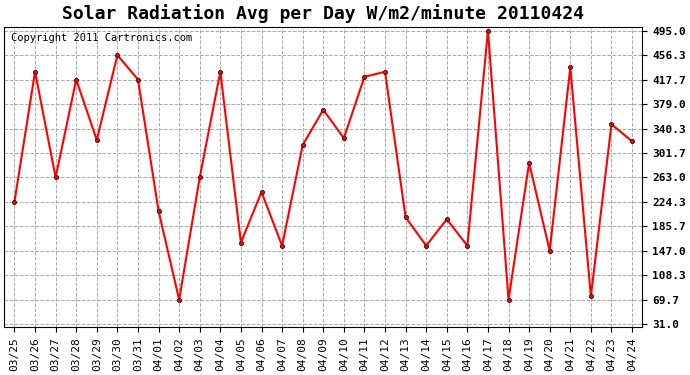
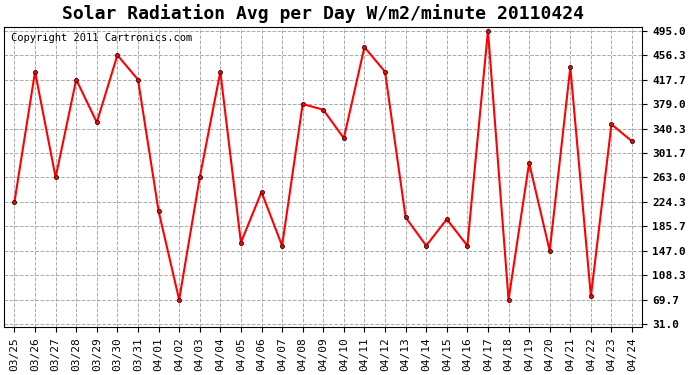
03/29: 322 -> 350
04/08: 314 -> 379
04/11: 422 -> 469
